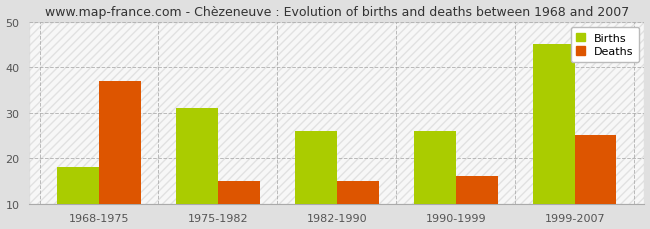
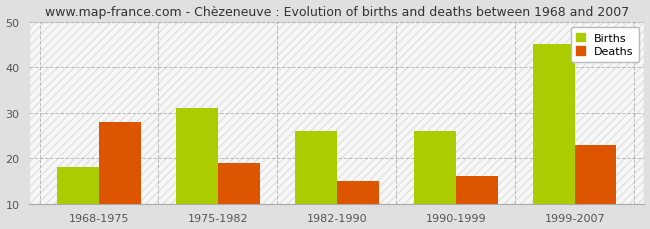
Deaths/1968-1975: 37 -> 28
Deaths/1975-1982: 15 -> 19
Deaths/1999-2007: 25 -> 23
